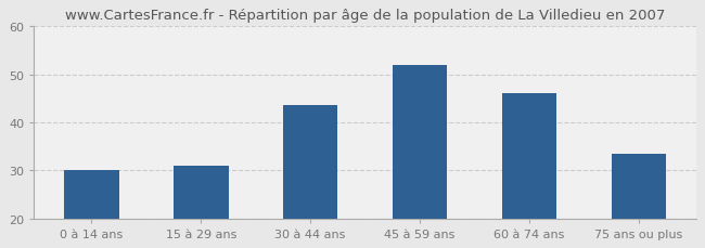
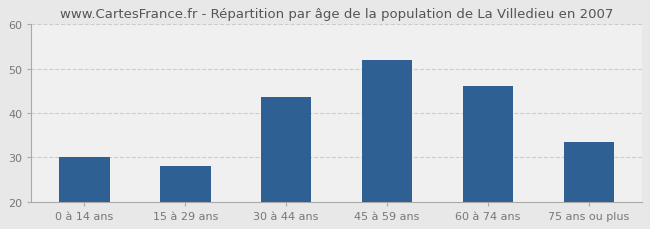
15 à 29 ans: 31.0 -> 28.0
